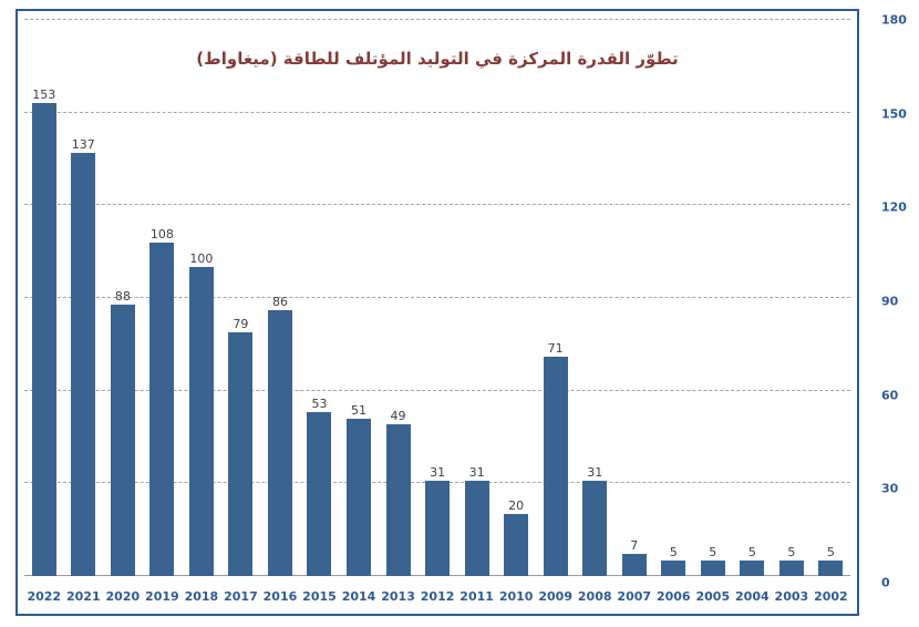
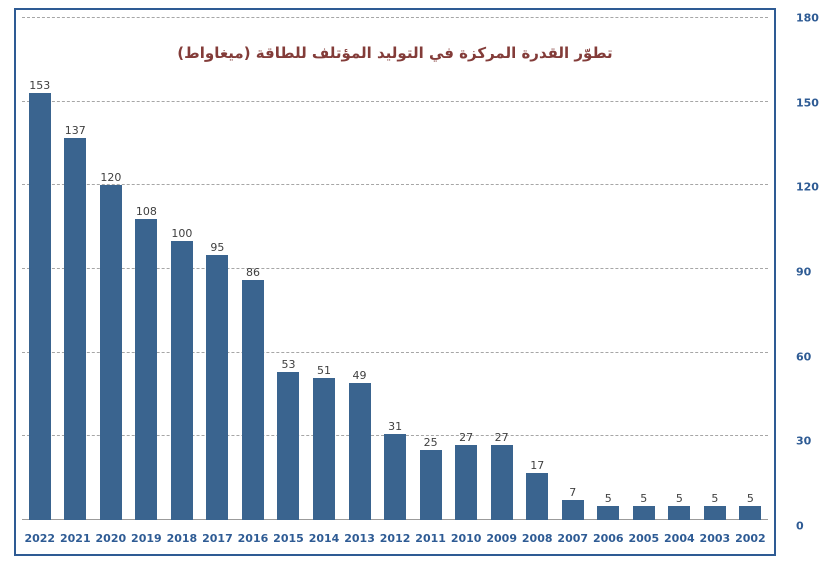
2020: 88 -> 120
2017: 79 -> 95
2011: 31 -> 25
2010: 20 -> 27
2009: 71 -> 27
2008: 31 -> 17
